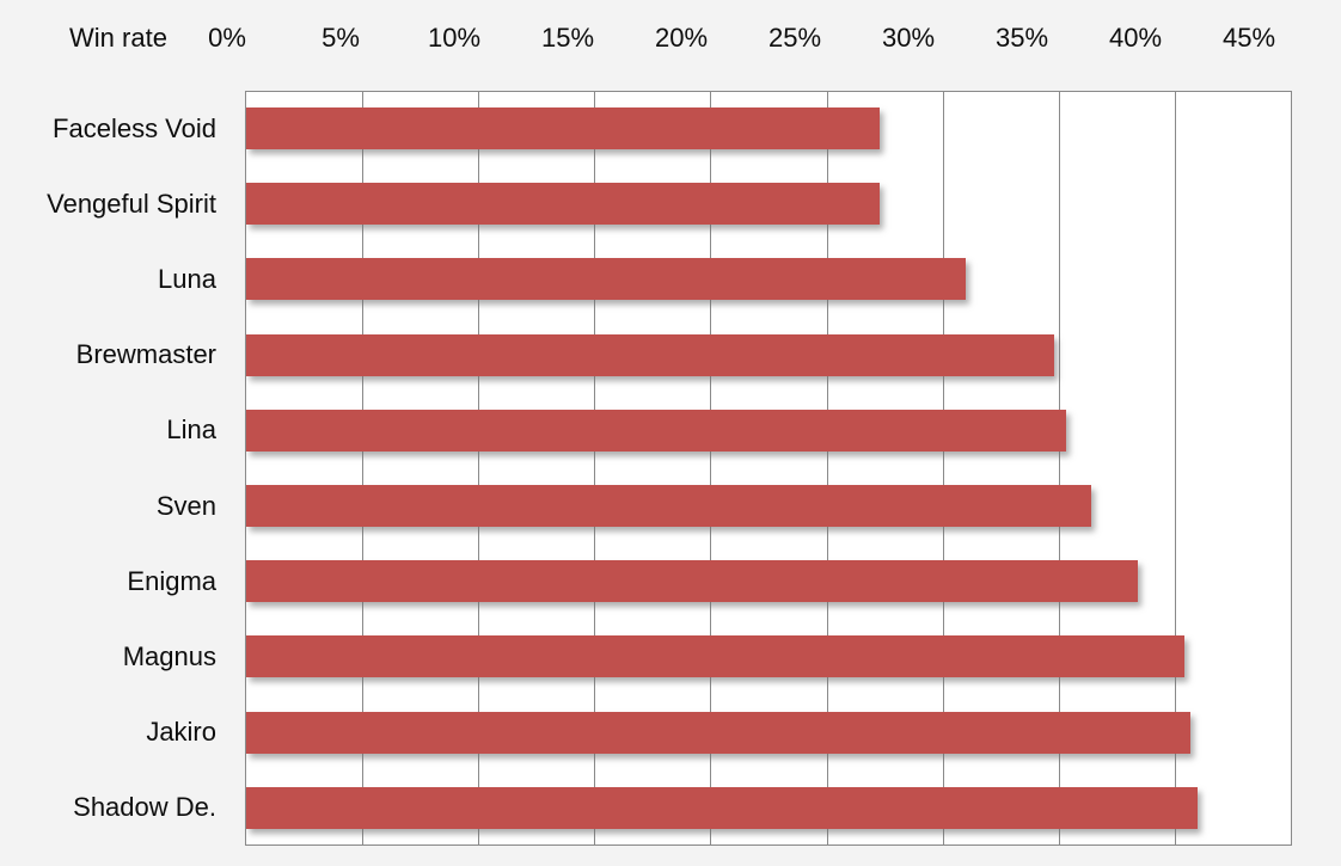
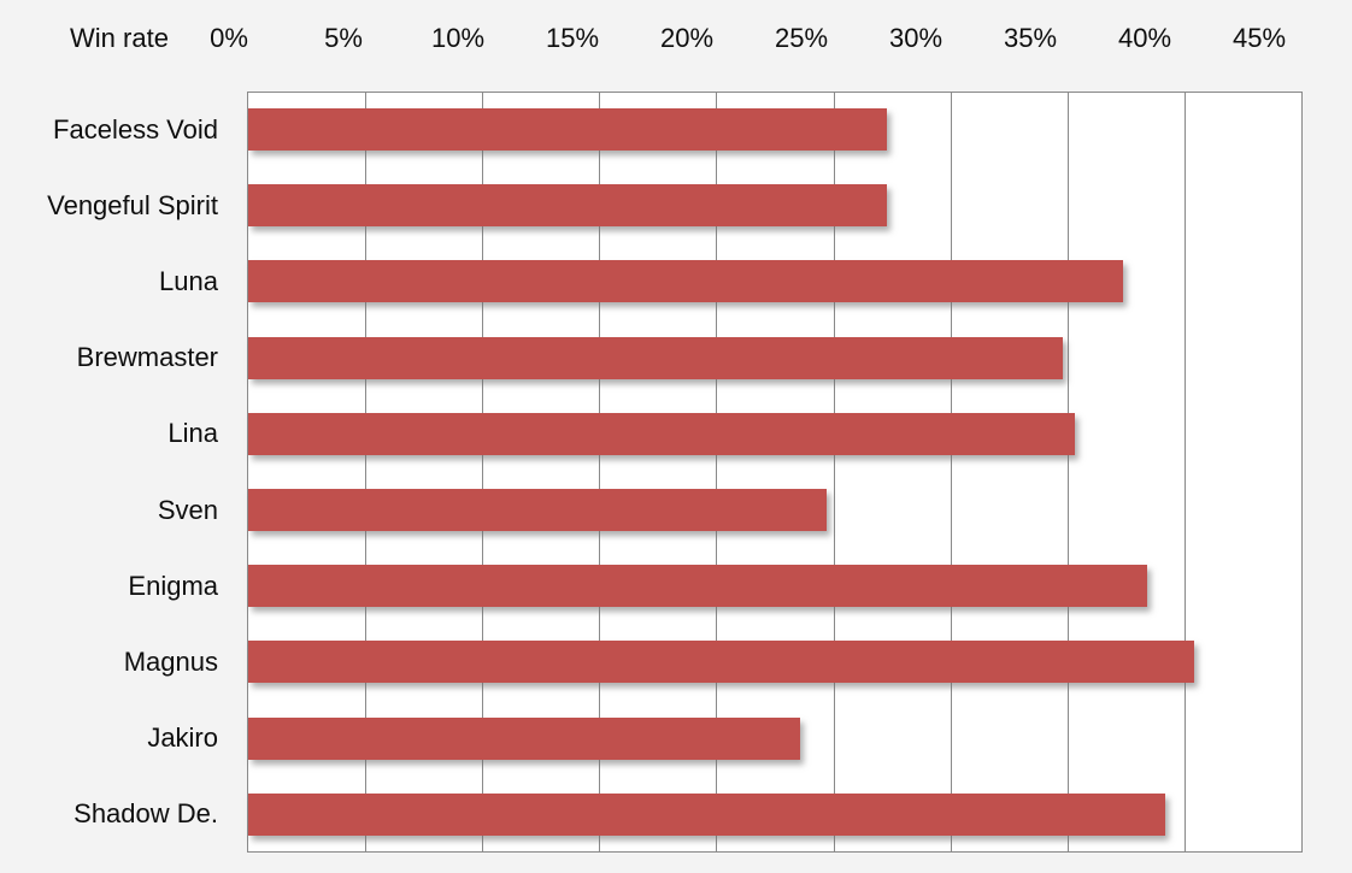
Luna: 31.0% -> 37.4%
Sven: 36.4% -> 24.7%
Jakiro: 40.7% -> 23.6%
Shadow De.: 41.0% -> 39.2%
